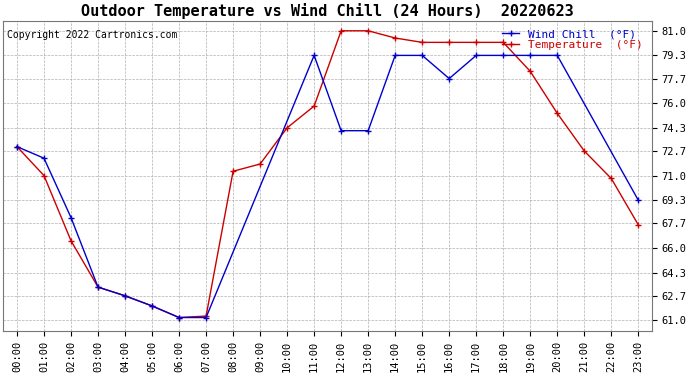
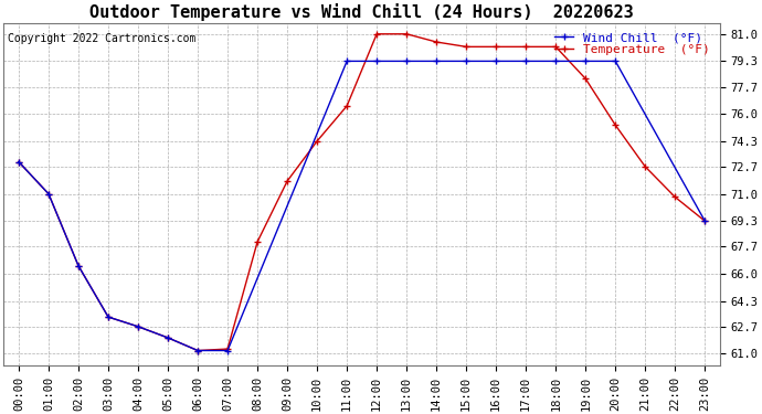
Wind Chill (°F)/01:00: 72.2 -> 71.0
Wind Chill (°F)/02:00: 68.1 -> 66.5
Temperature (°F)/08:00: 71.3 -> 68.0
Temperature (°F)/11:00: 75.8 -> 76.5
Wind Chill (°F)/12:00: 74.1 -> 79.3
Wind Chill (°F)/13:00: 74.1 -> 79.3
Wind Chill (°F)/16:00: 77.7 -> 79.3
Temperature (°F)/23:00: 67.6 -> 69.3
